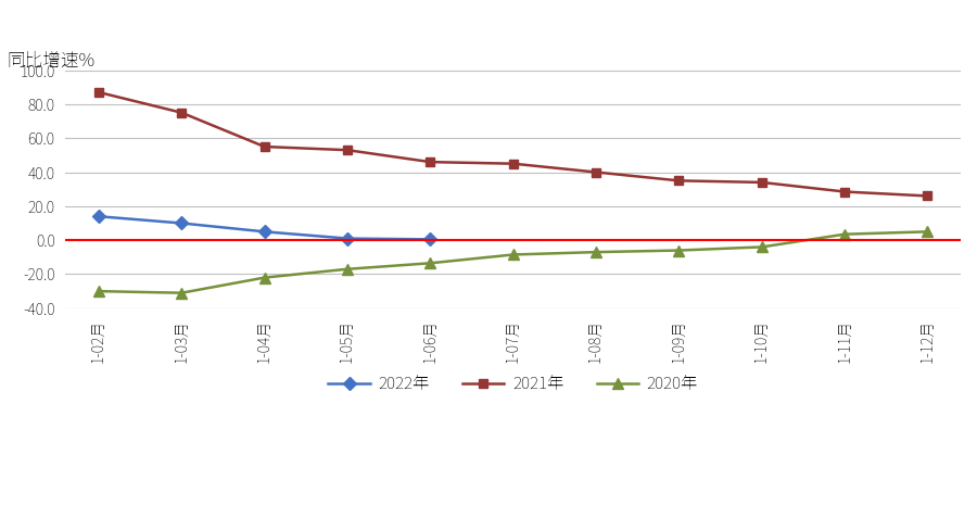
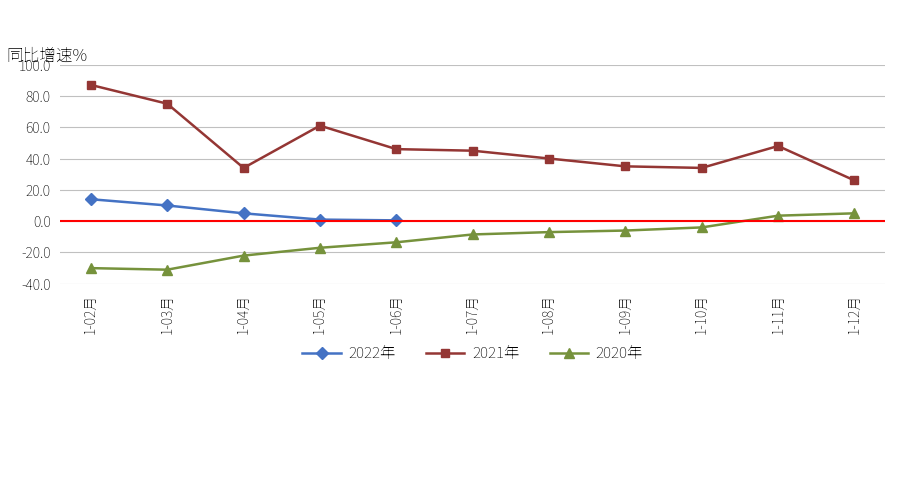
2021年/1-04月: 55 -> 34
2021年/1-05月: 53 -> 61
2021年/1-11月: 28 -> 48
